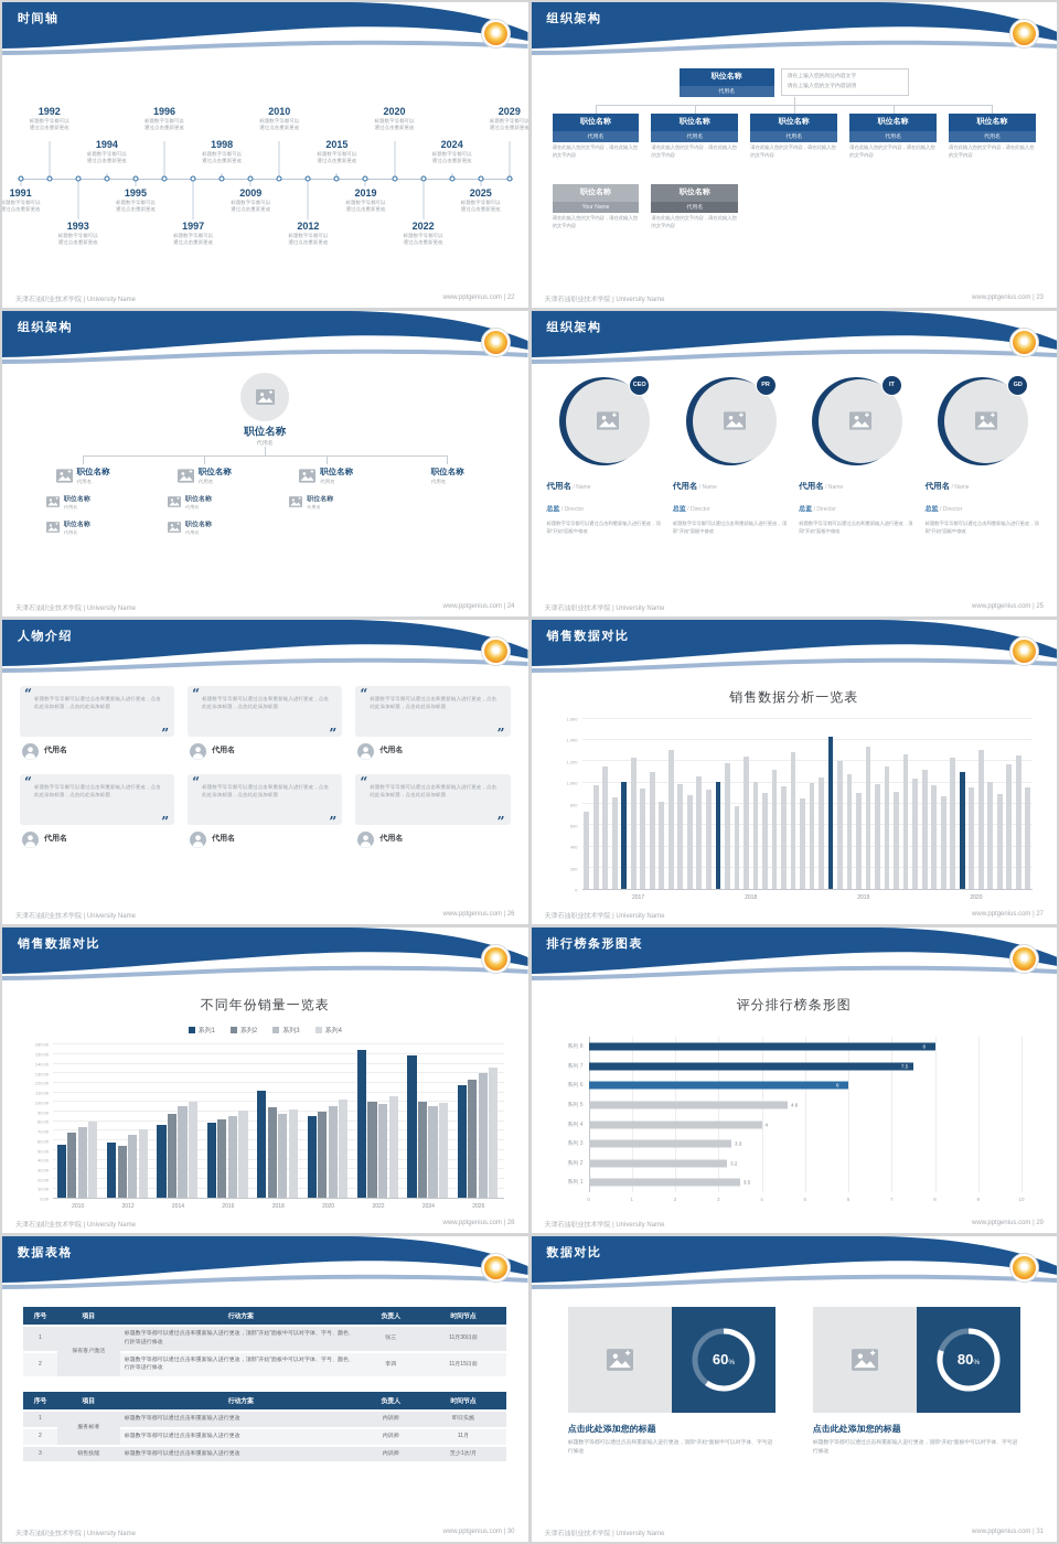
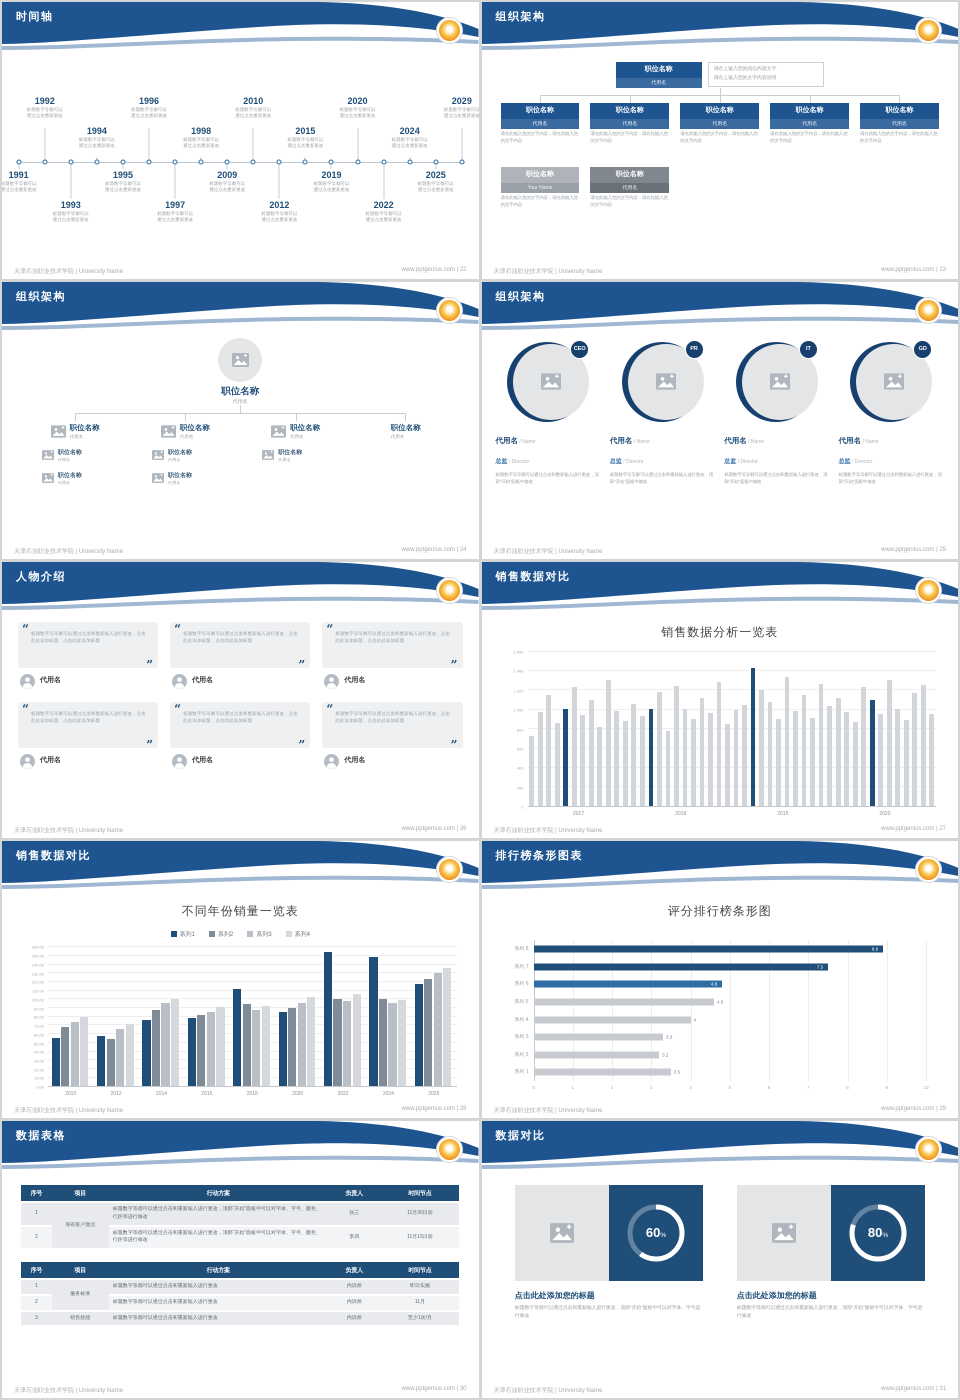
评分排行榜条形图/系列 8: 8 -> 8.9
评分排行榜条形图/系列 6: 6 -> 4.8
